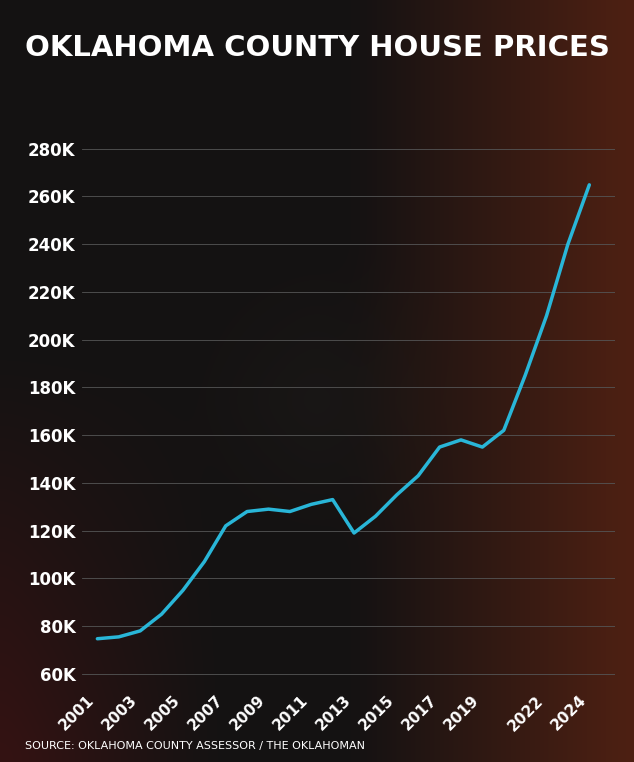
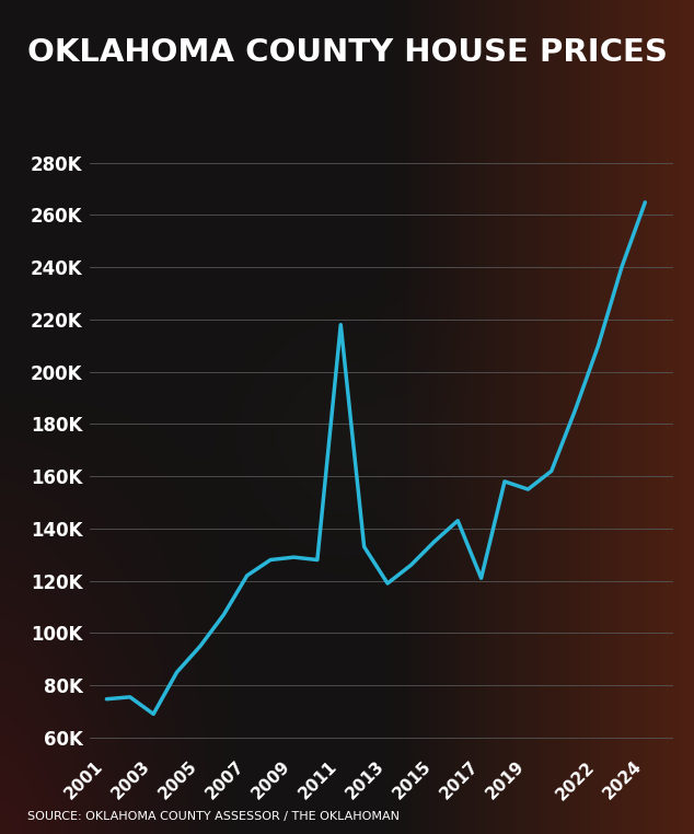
2003: 78.0K -> 69.0K
2011: 131.0K -> 218.0K
2017: 155.0K -> 121.0K
